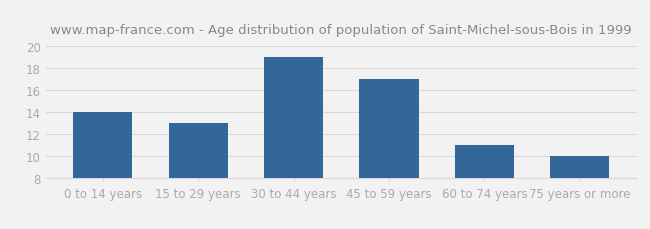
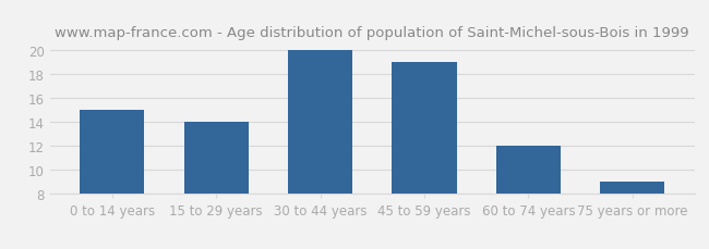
0 to 14 years: 14 -> 15
15 to 29 years: 13 -> 14
30 to 44 years: 19 -> 20
45 to 59 years: 17 -> 19
60 to 74 years: 11 -> 12
75 years or more: 10 -> 9
